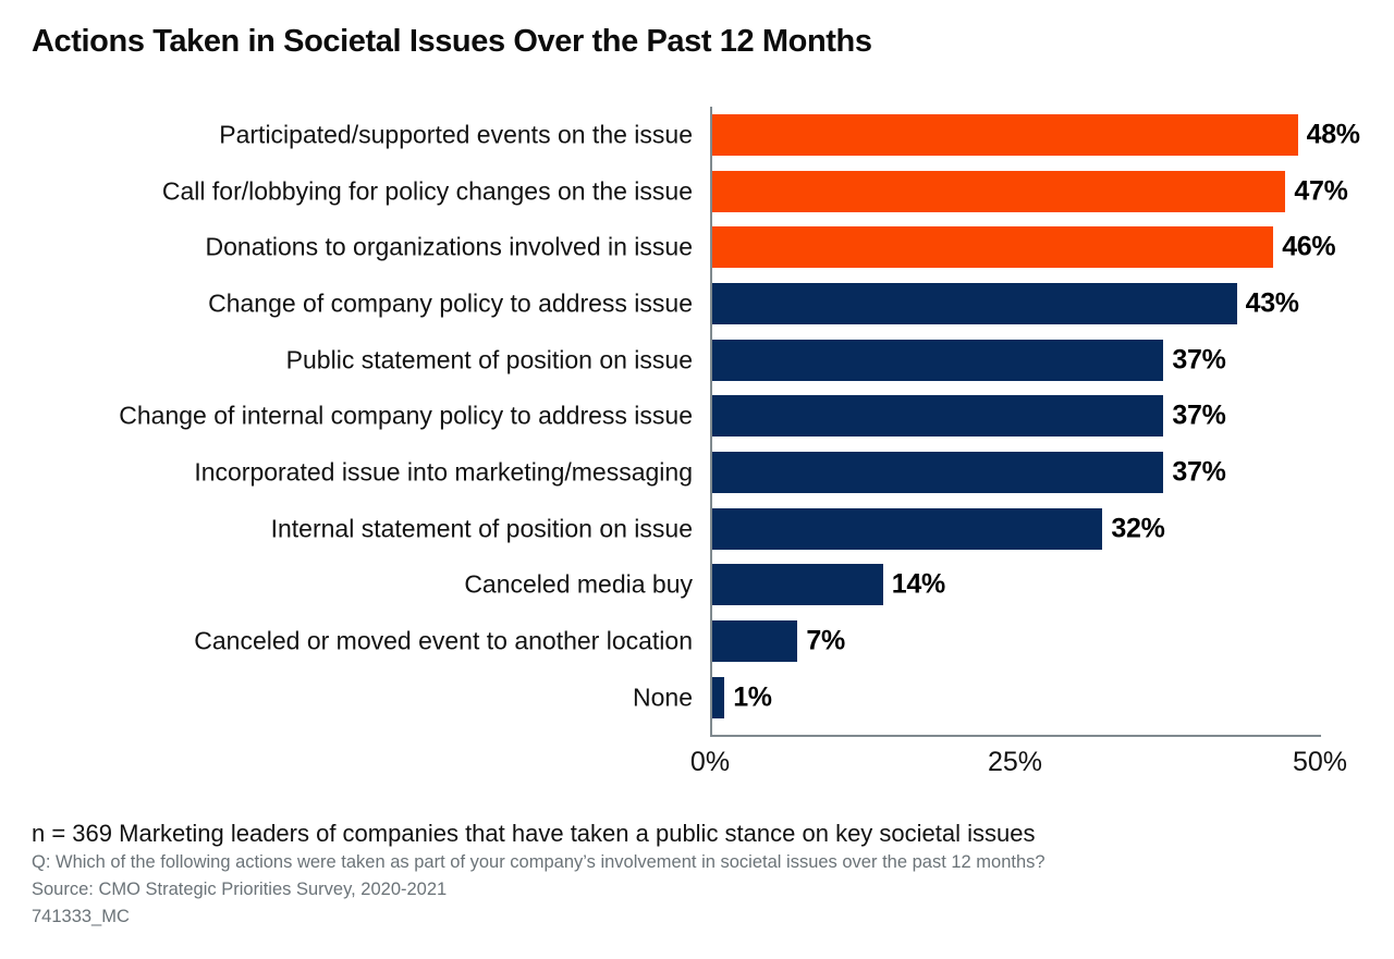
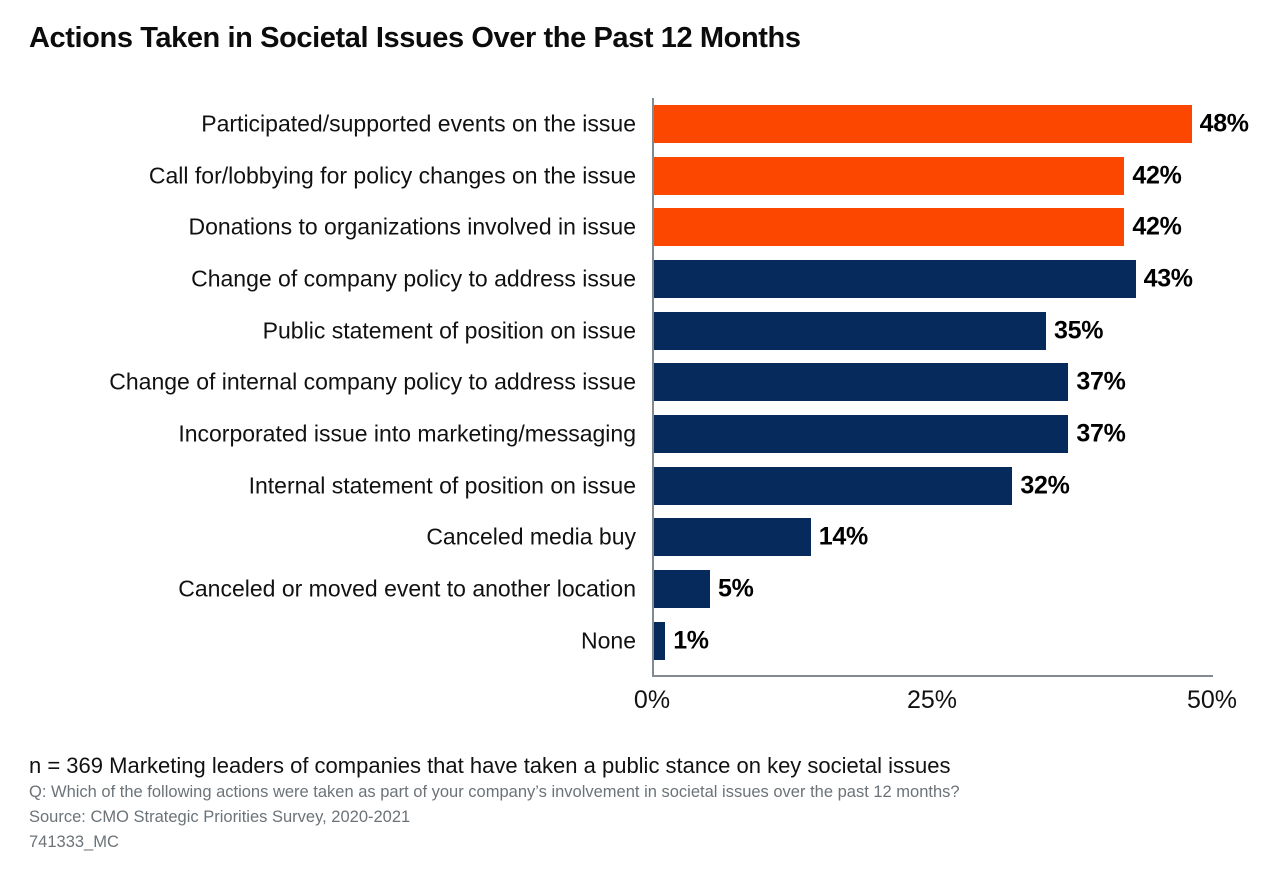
Call for/lobbying for policy changes on the issue: 47% -> 42%
Donations to organizations involved in issue: 46% -> 42%
Public statement of position on issue: 37% -> 35%
Canceled or moved event to another location: 7% -> 5%
